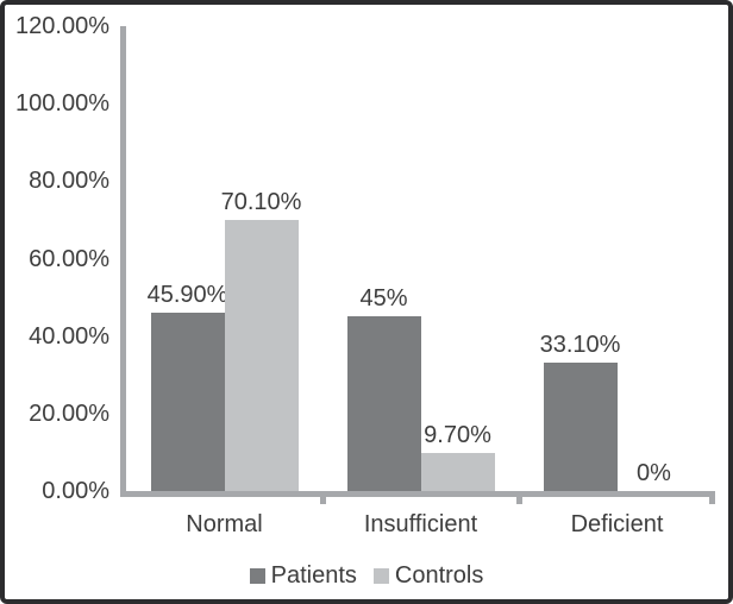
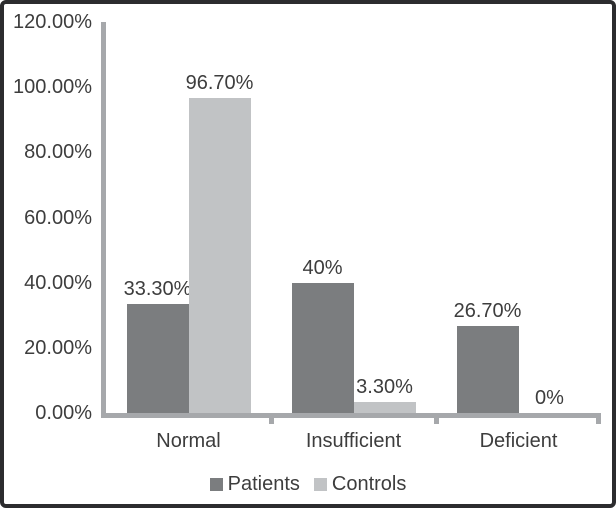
Patients/Normal: 45.90% -> 33.30%
Controls/Normal: 70.10% -> 96.70%
Patients/Insufficient: 45% -> 40%
Controls/Insufficient: 9.70% -> 3.30%
Patients/Deficient: 33.10% -> 26.70%
